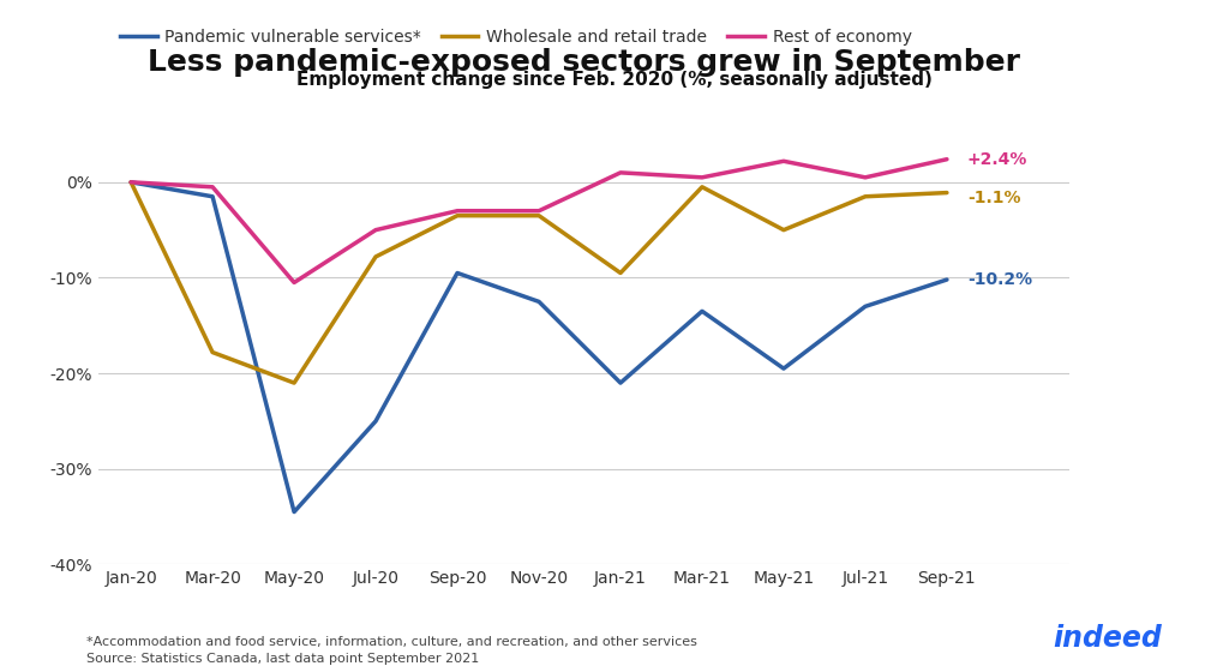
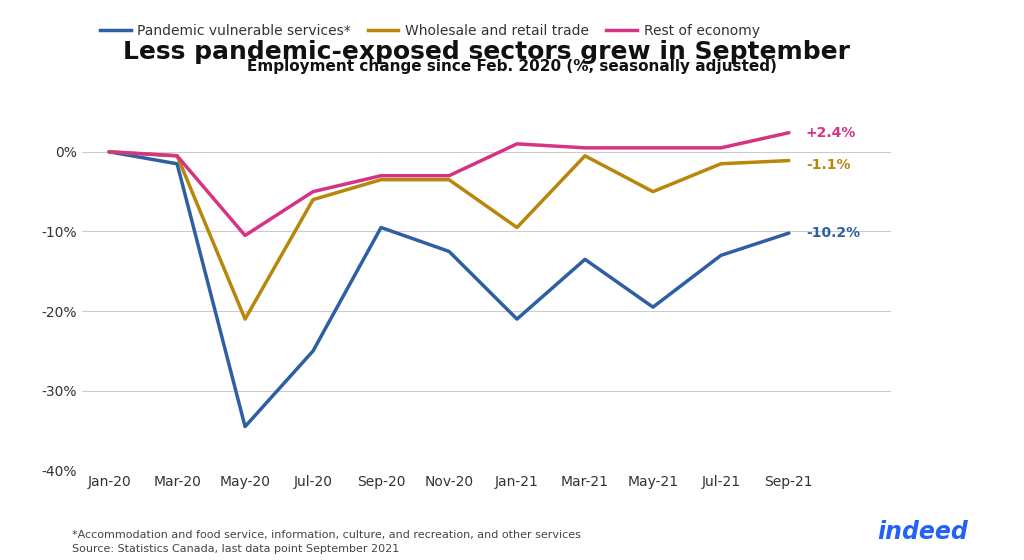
Wholesale and retail trade/Mar-20: -17.8% -> -0.5%
Wholesale and retail trade/Jul-20: -7.8% -> -6.0%
Rest of economy/May-21: 2.2% -> 0.5%
